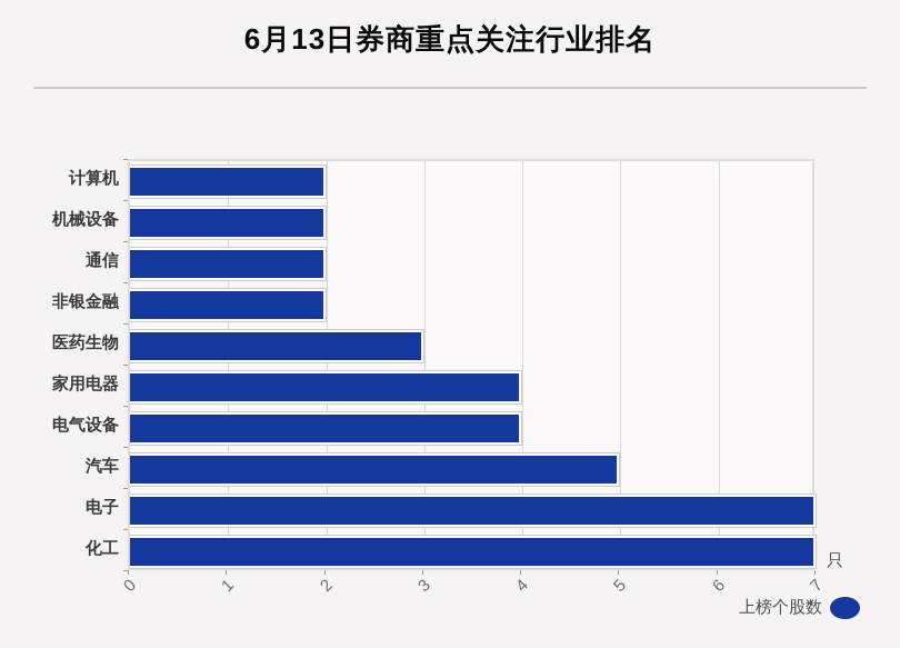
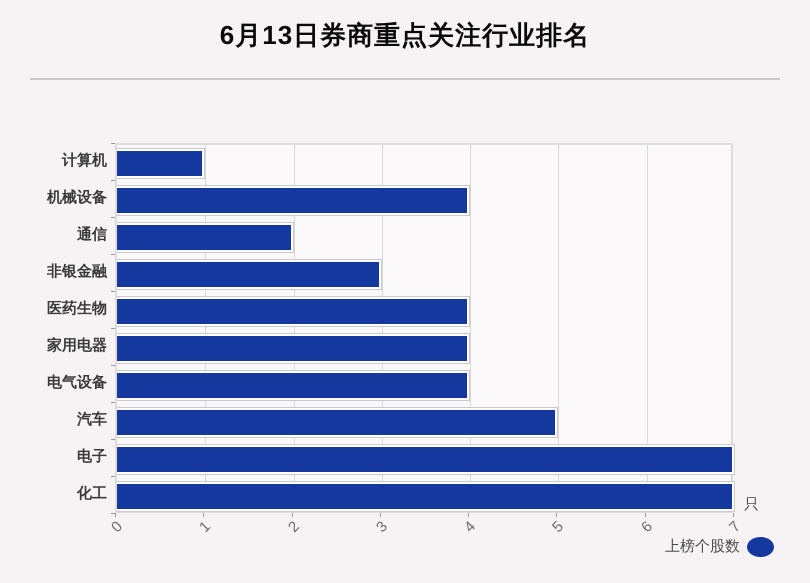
计算机: 2 -> 1
机械设备: 2 -> 4
非银金融: 2 -> 3
医药生物: 3 -> 4
